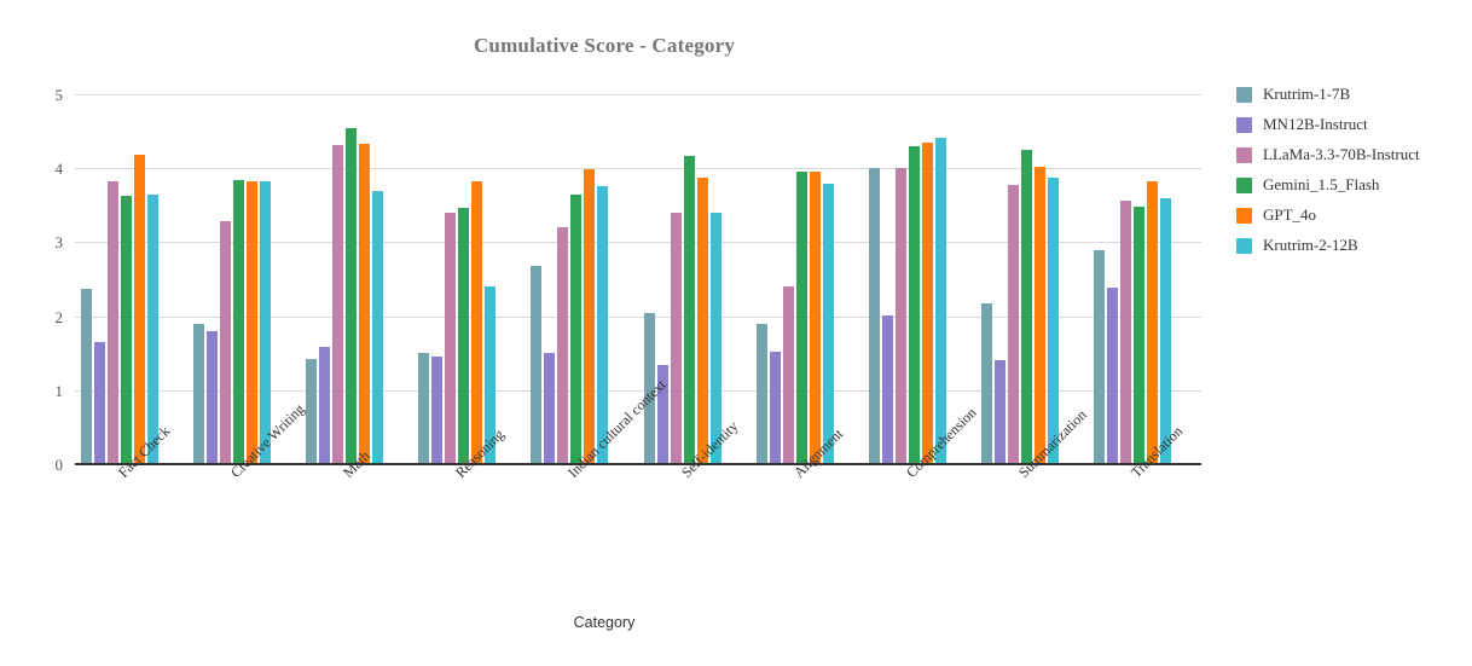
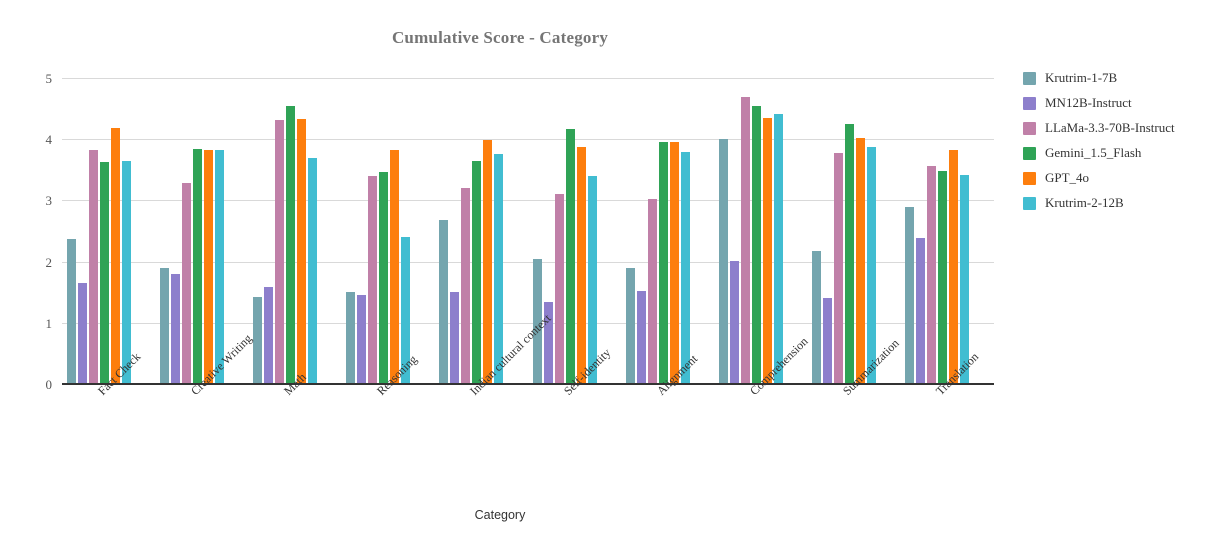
LLaMa-3.3-70B-Instruct/Self-identity: 3.4 -> 3.1
LLaMa-3.3-70B-Instruct/Alignment: 2.4 -> 3.0
LLaMa-3.3-70B-Instruct/Comprehension: 4.0 -> 4.7
Gemini_1.5_Flash/Comprehension: 4.3 -> 4.5
Krutrim-2-12B/Translation: 3.6 -> 3.4
